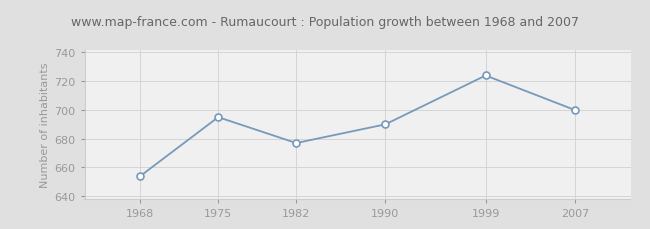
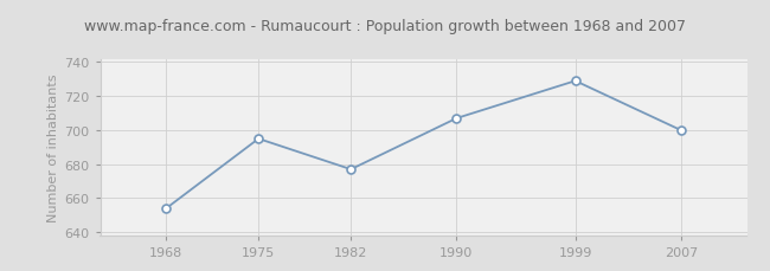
1990: 690 -> 707
1999: 724 -> 729
